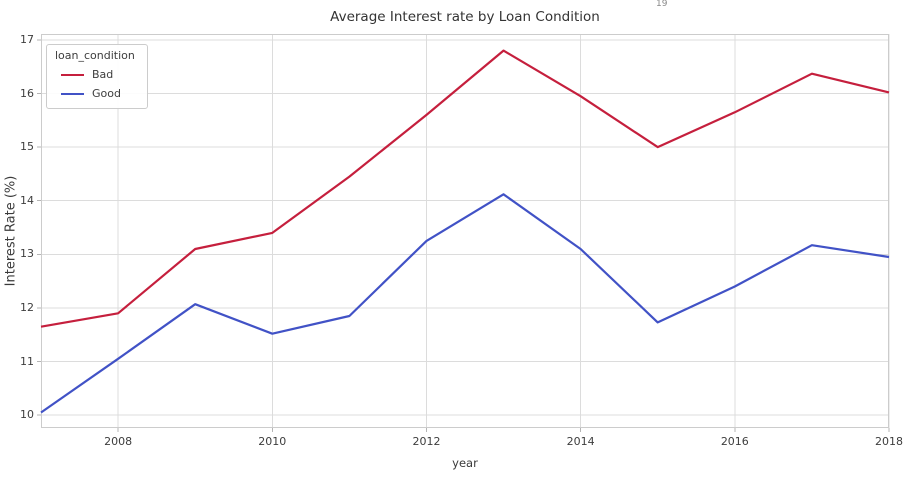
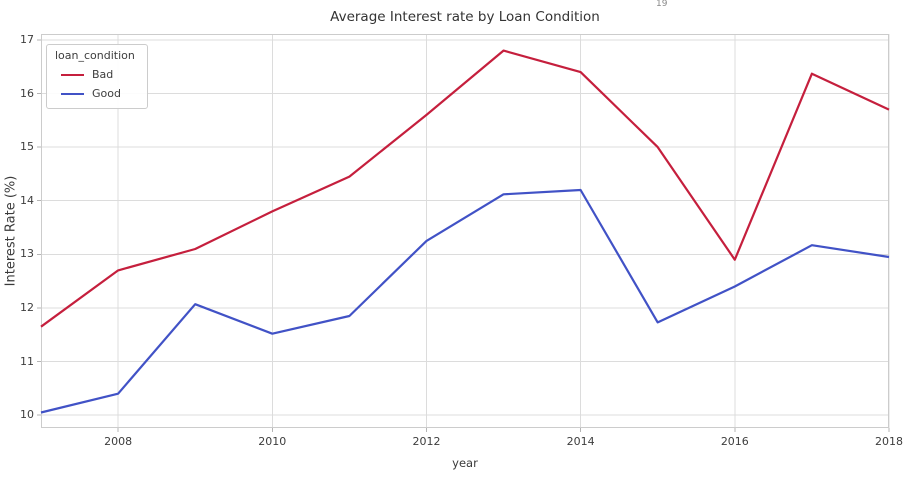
Bad/2008: 11.9 -> 12.7
Good/2008: 11.1 -> 10.4
Bad/2010: 13.4 -> 13.8
Bad/2014: 15.9 -> 16.4
Good/2014: 13.1 -> 14.2
Bad/2016: 15.7 -> 12.9
Bad/2018: 16.0 -> 15.7
